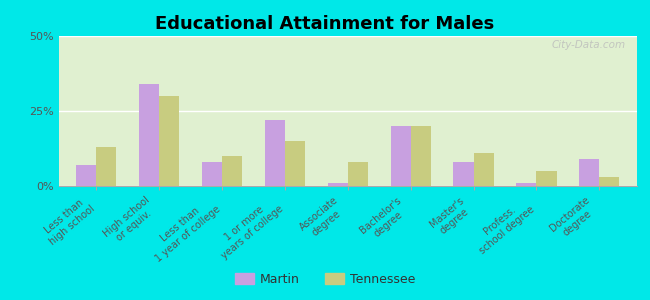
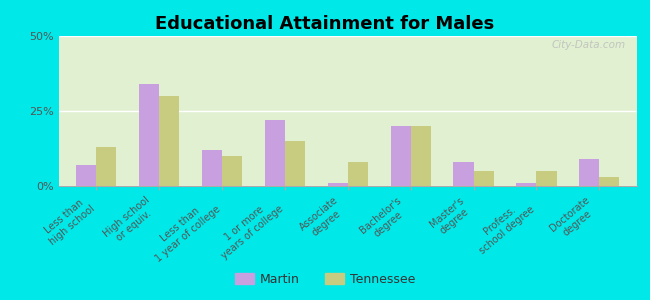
Martin/Less than 1 year of college: 8% -> 12%
Tennessee/Master's degree: 11% -> 5%
